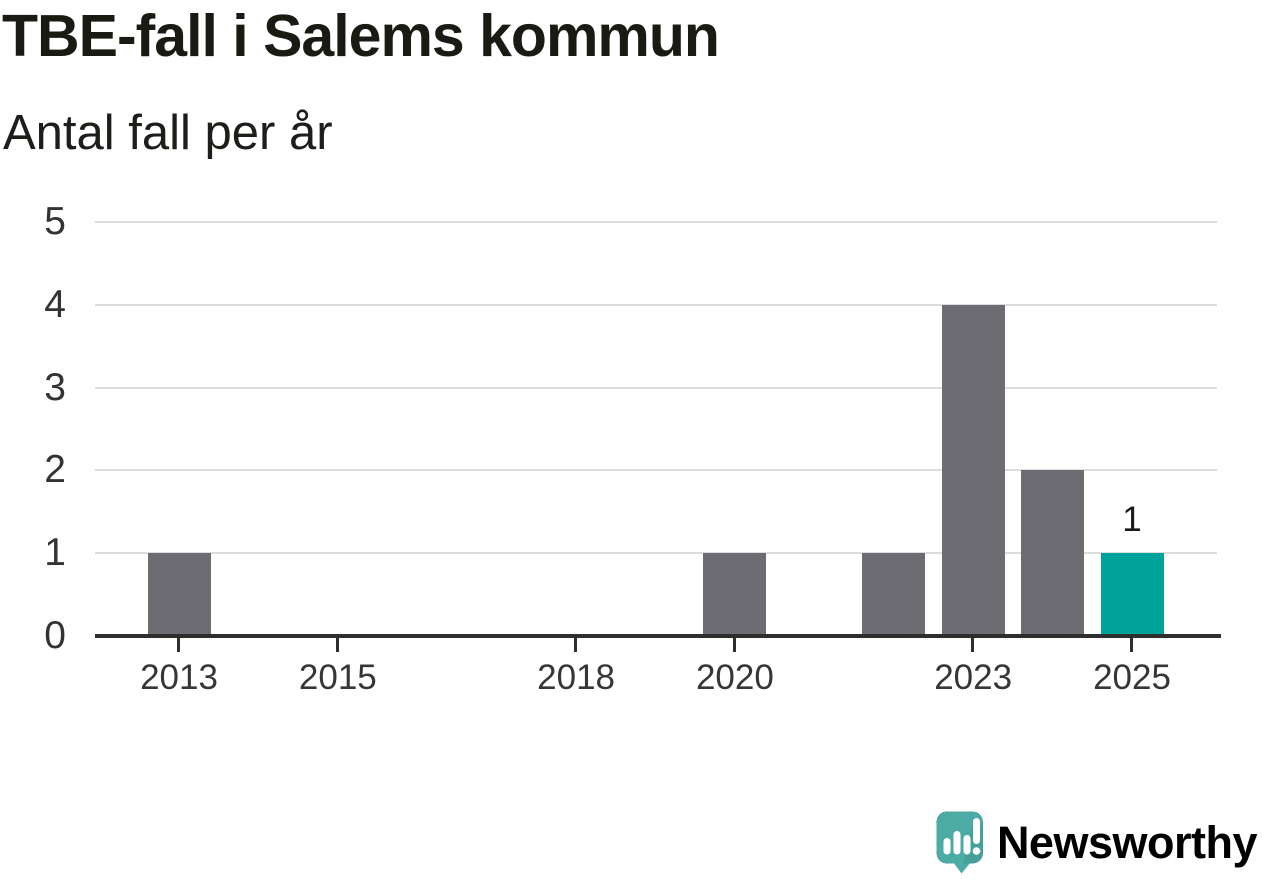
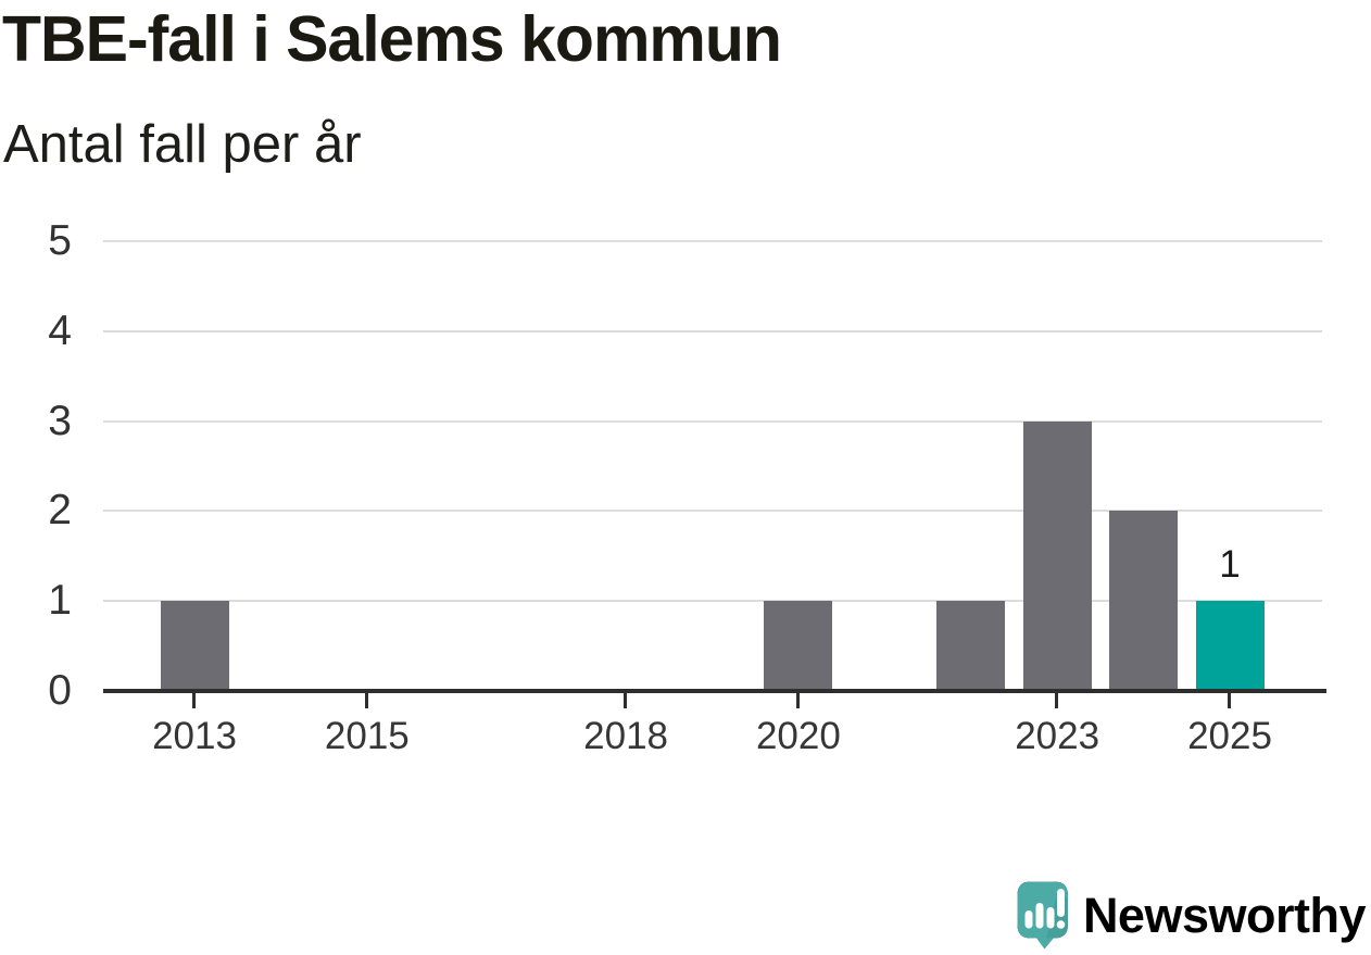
2023: 4 -> 3
